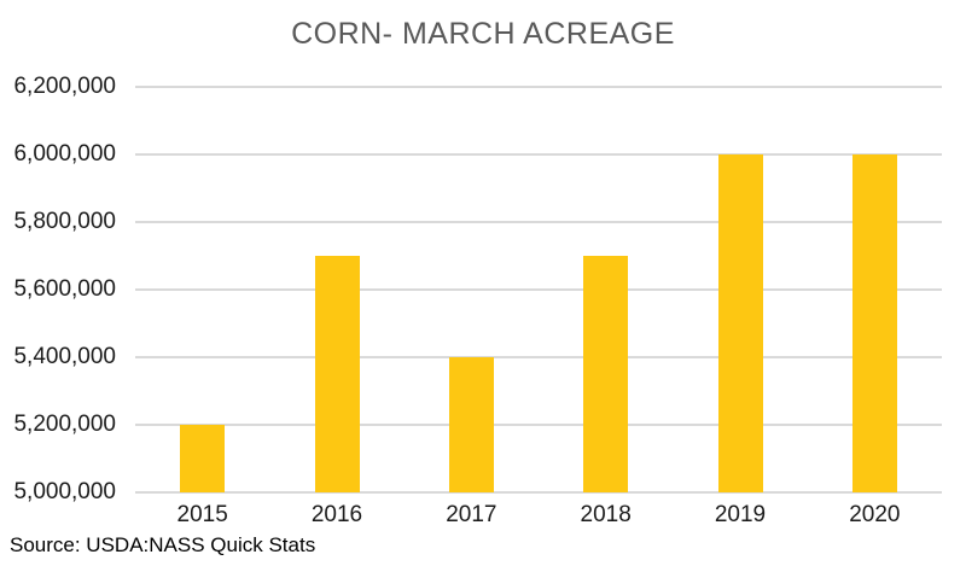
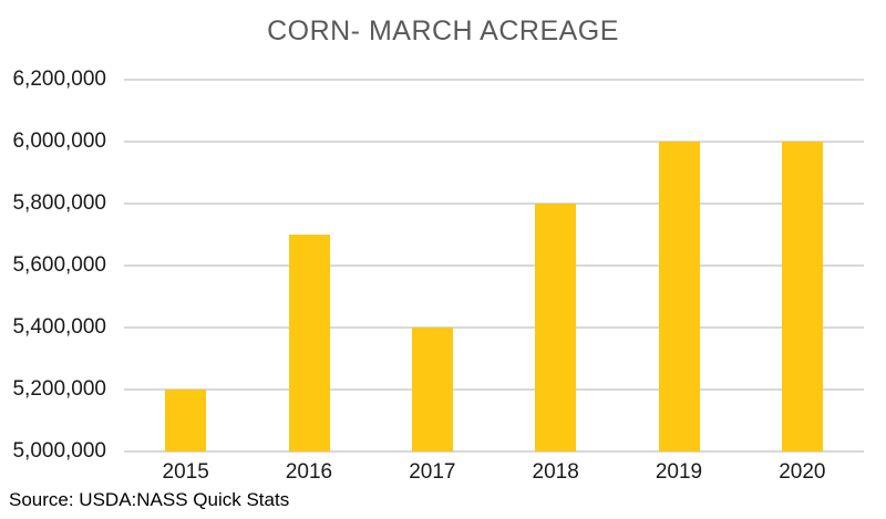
2018: 5700000 -> 5800000
